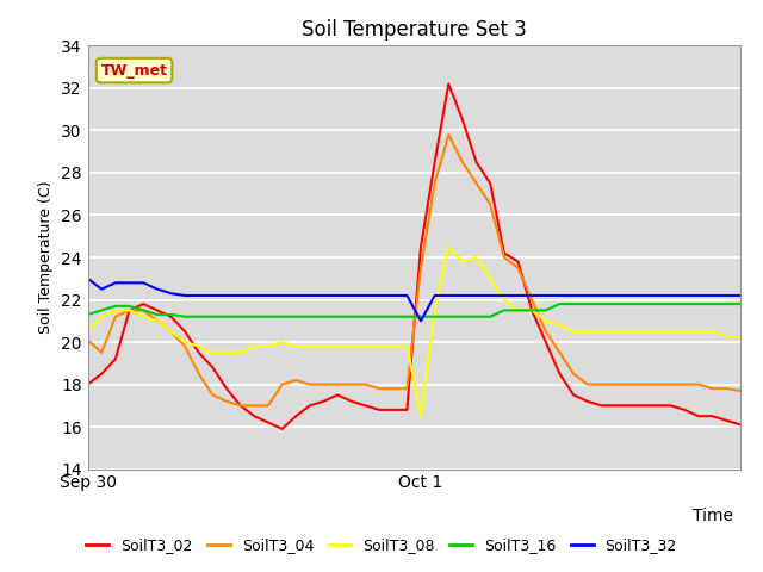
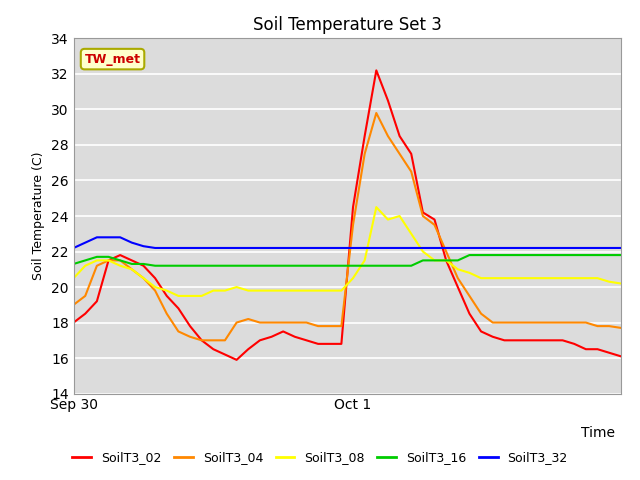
SoilT3_04/Sep 30: 20.1 -> 19.0
SoilT3_32/Sep 30: 23.0 -> 22.2
SoilT3_08/Oct 1: 16.5 -> 20.5
SoilT3_32/Oct 1: 21.0 -> 22.2
